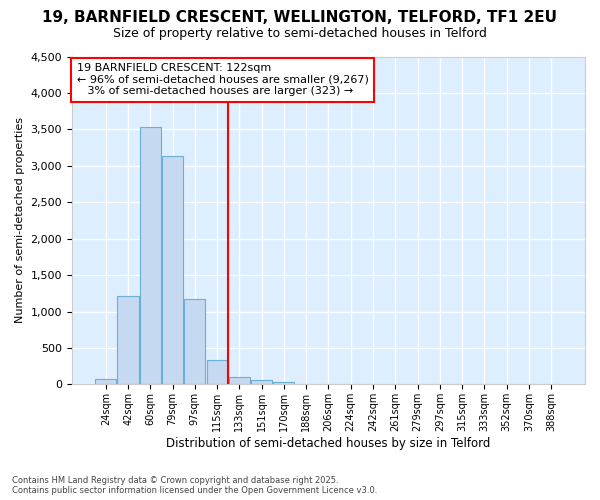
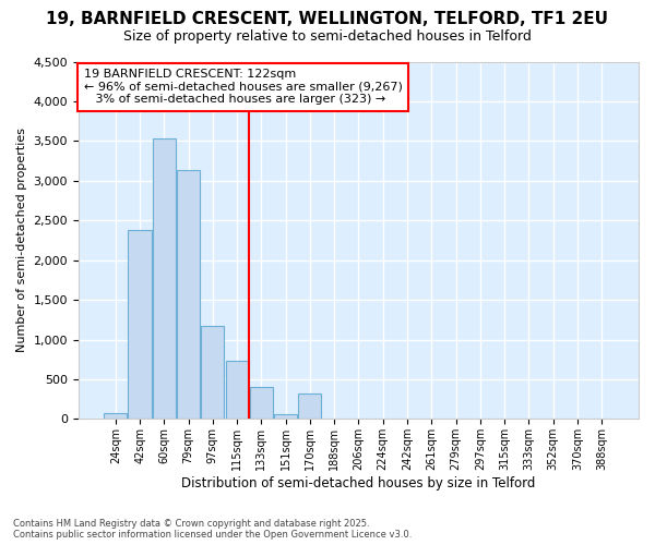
42sqm: 1,220 -> 2,380
115sqm: 340 -> 740
133sqm: 100 -> 400
170sqm: 30 -> 320
